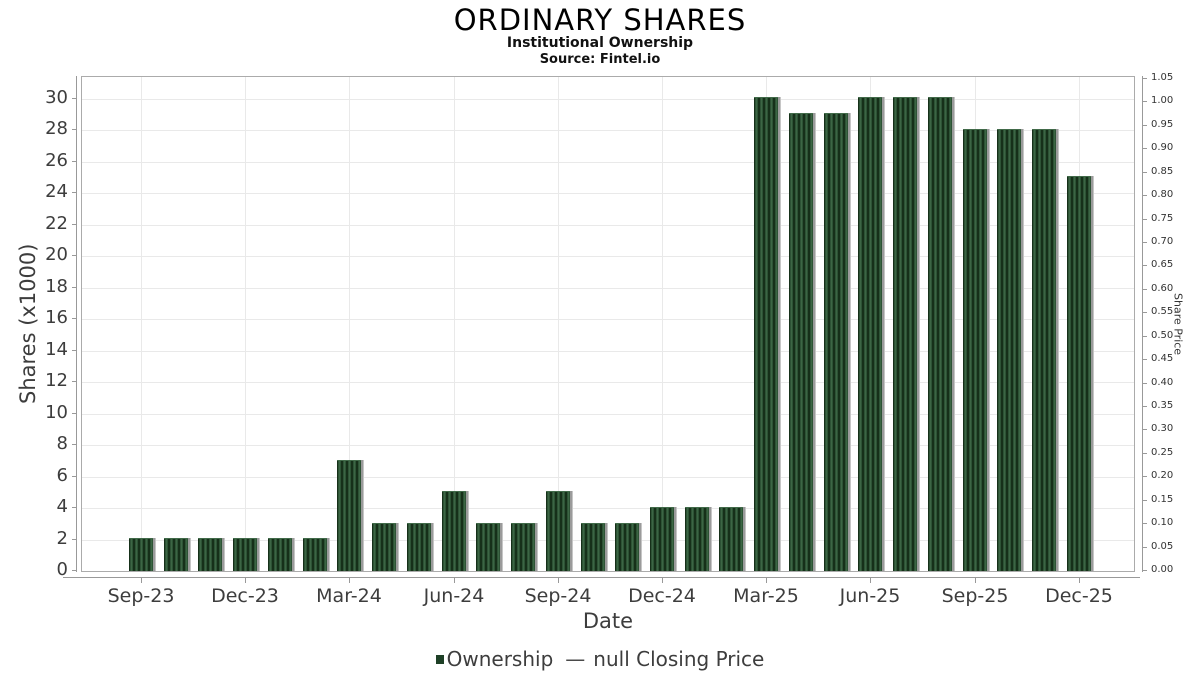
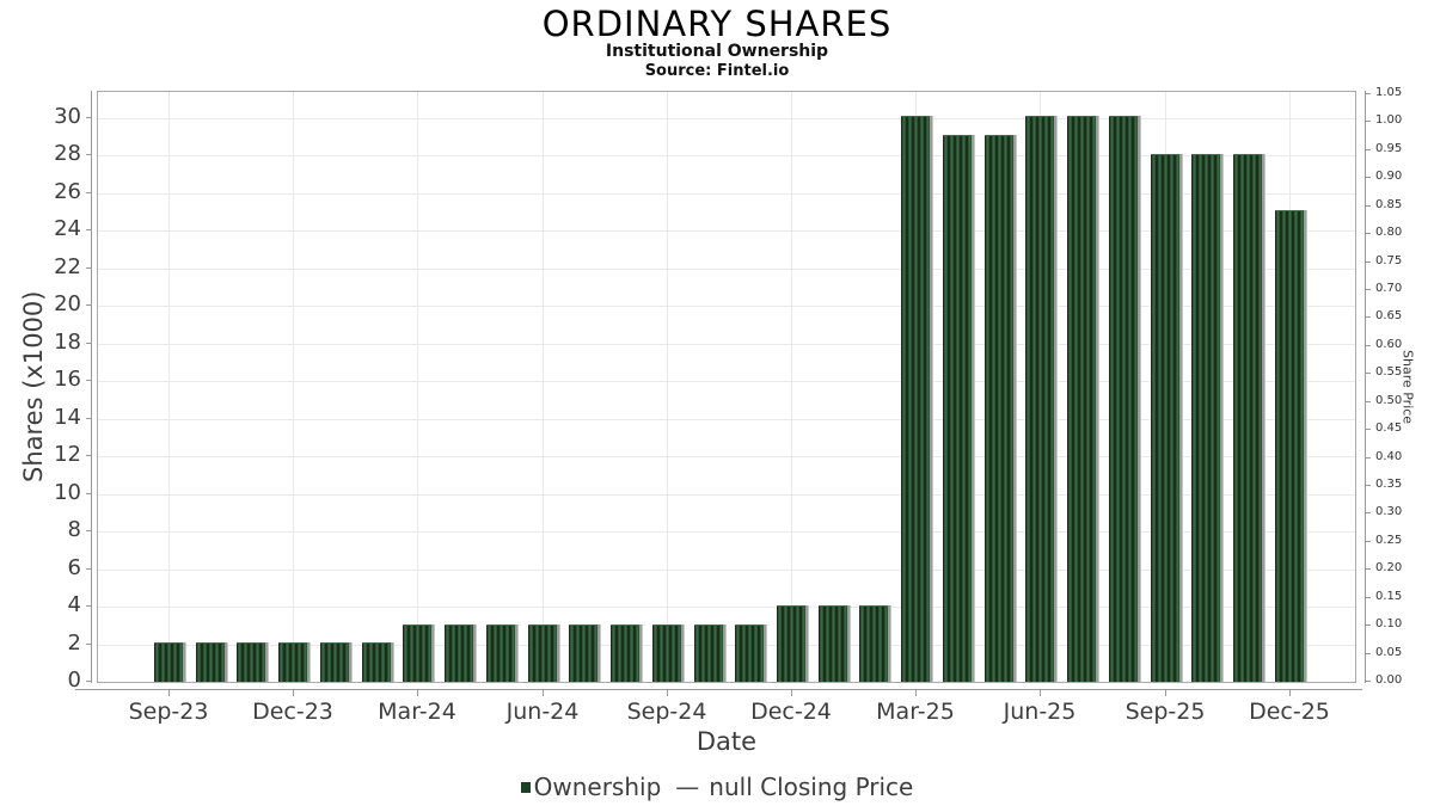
Mar-24: 7 -> 3
Jun-24: 5 -> 3
Sep-24: 5 -> 3
